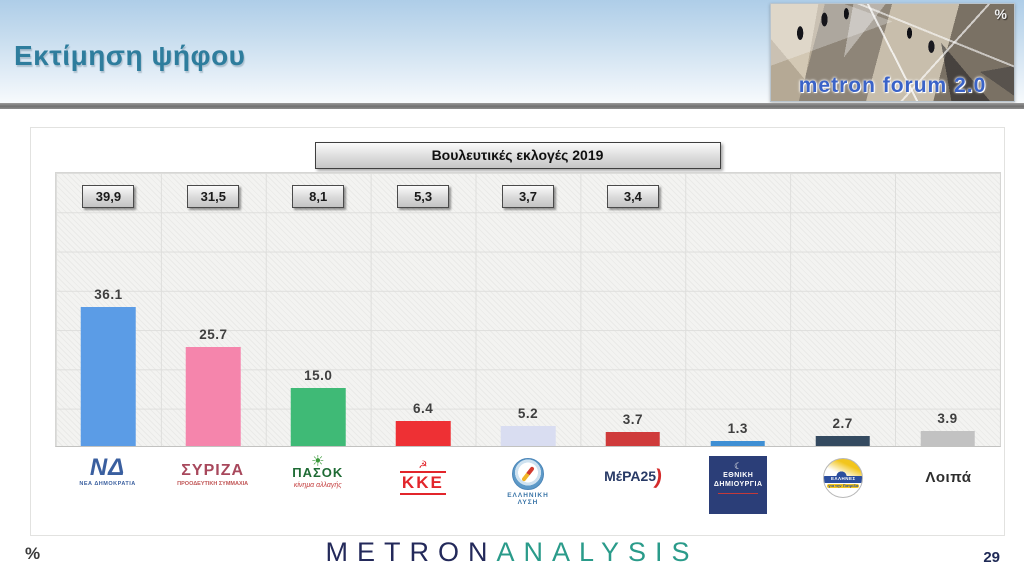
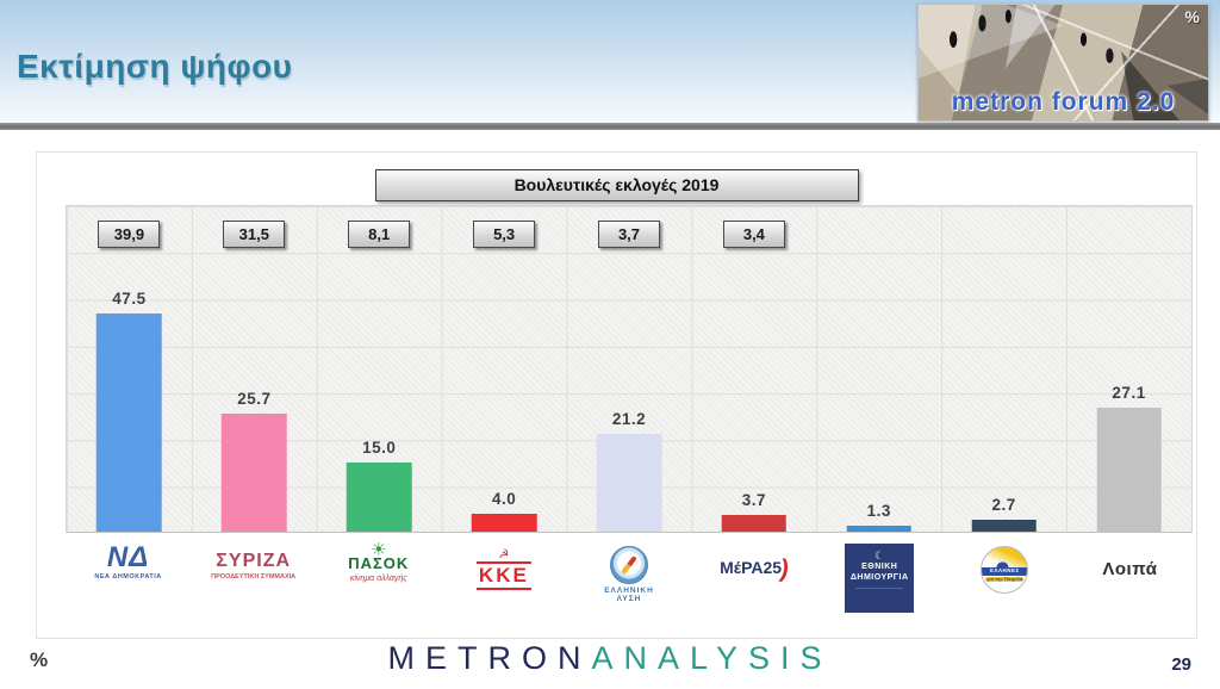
ΝΕΑ ΔΗΜΟΚΡΑΤΙΑ: 36.1 -> 47.5
ΚΚΕ: 6.4 -> 4.0
ΕΛΛΗΝΙΚΗ ΛΥΣΗ: 5.2 -> 21.2
Λοιπά: 3.9 -> 27.1
